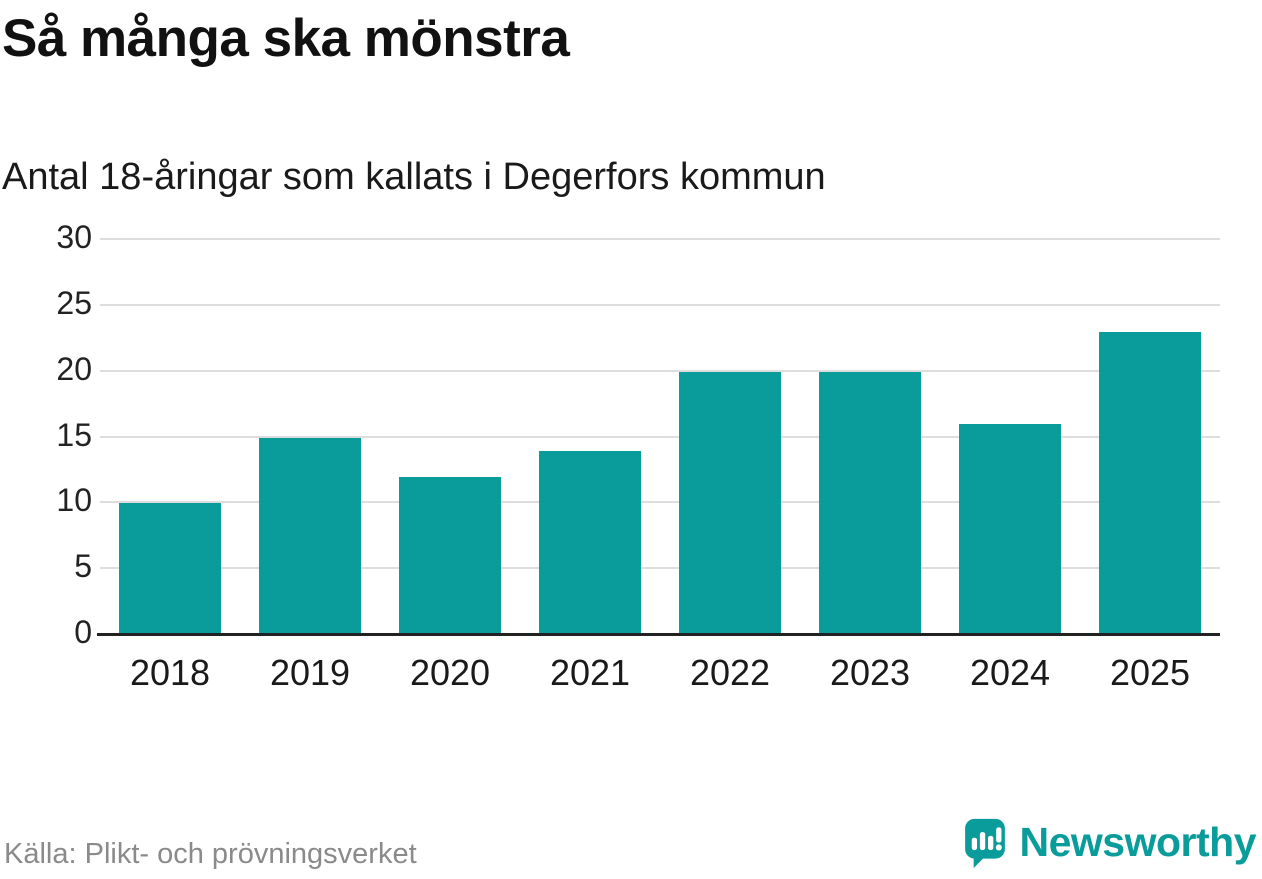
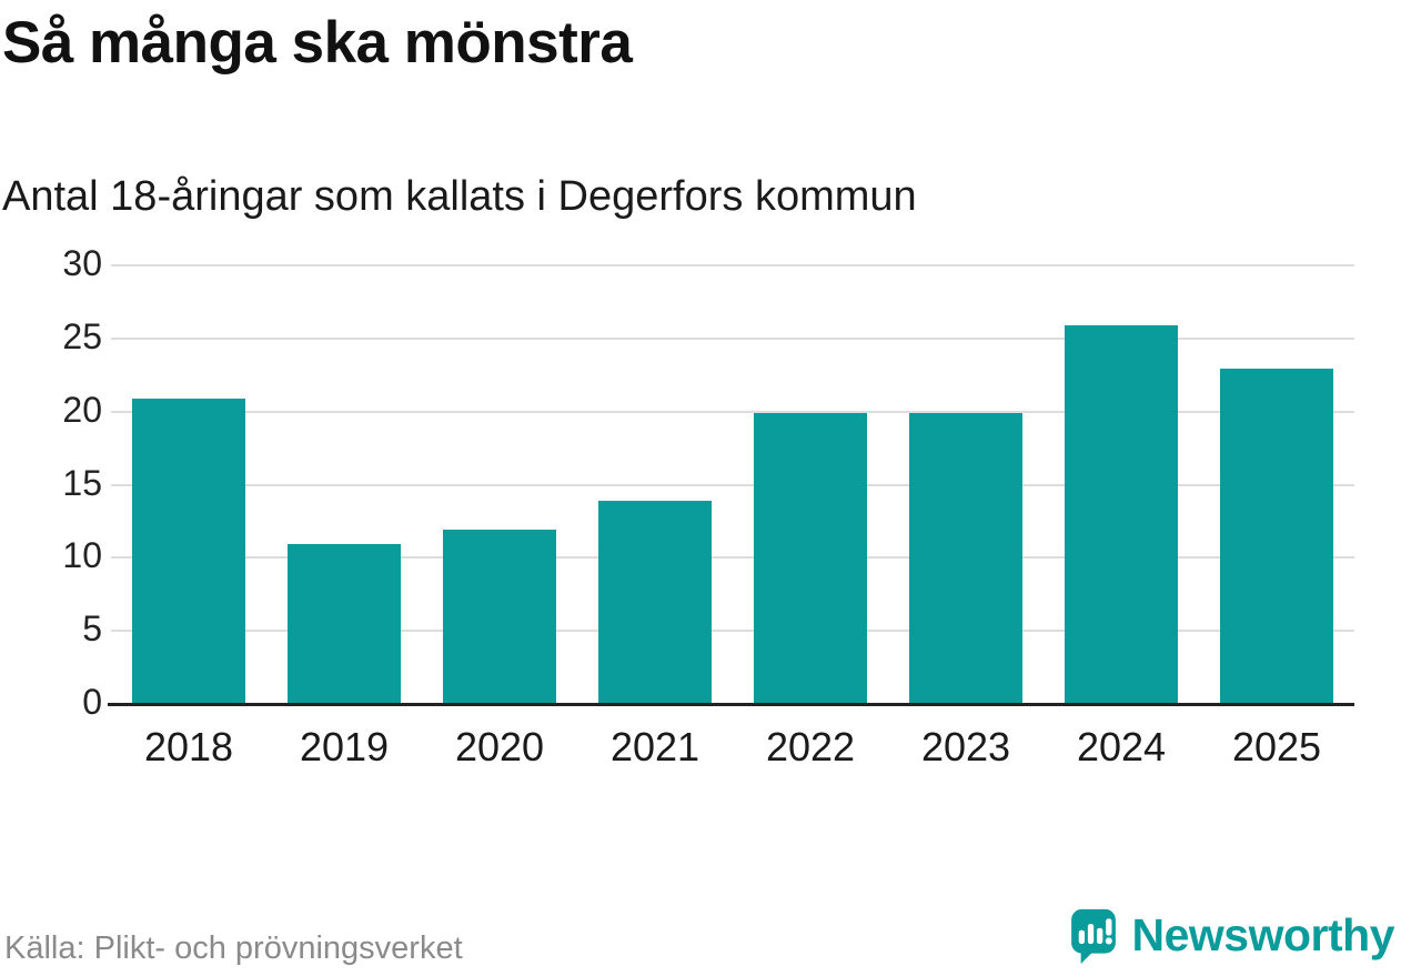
2018: 10 -> 21
2019: 15 -> 11
2024: 16 -> 26
